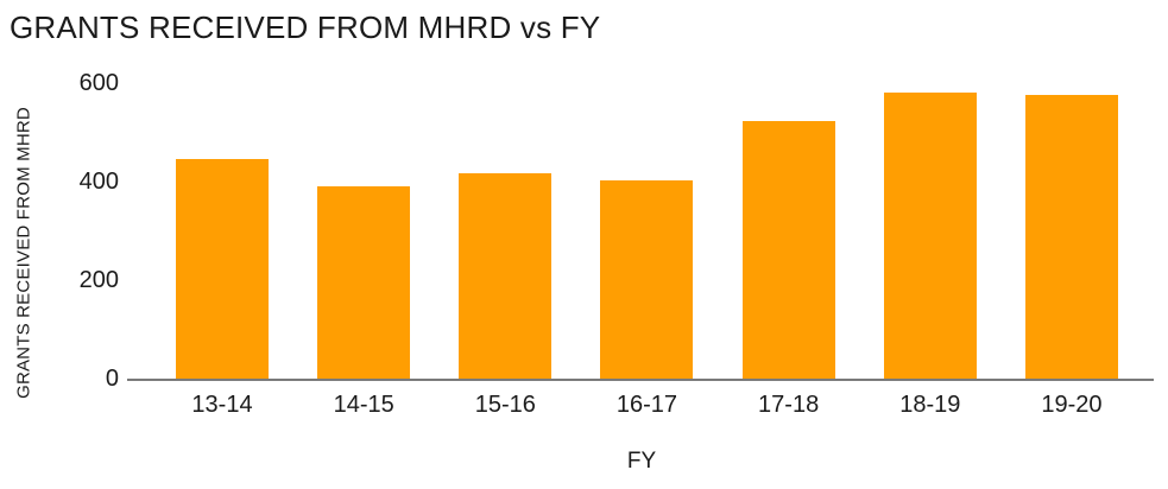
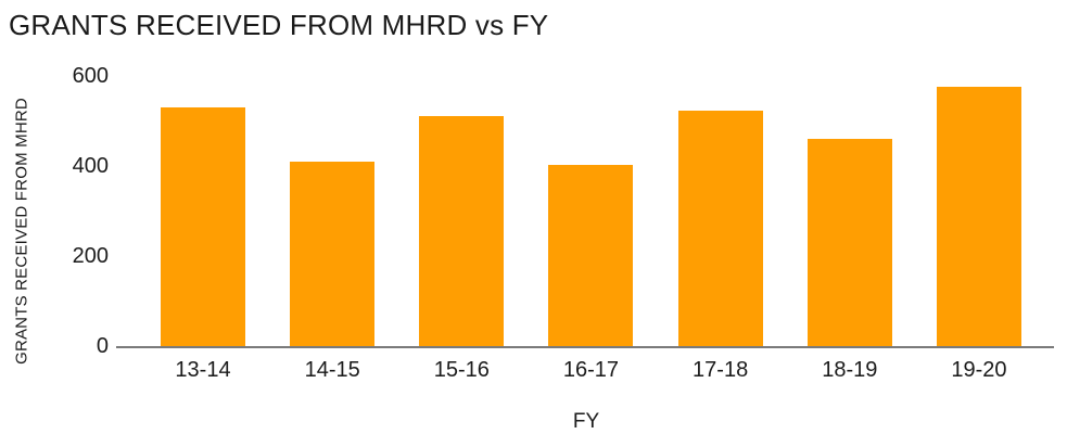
13-14: 440 -> 530
14-15: 390 -> 410
15-16: 420 -> 510
18-19: 580 -> 460
